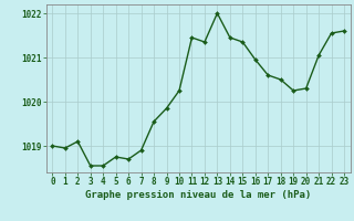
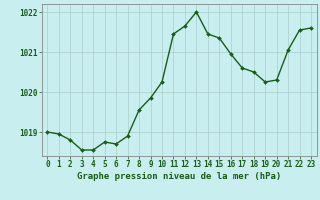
2: 1019.10 -> 1018.80
12: 1021.35 -> 1021.65
